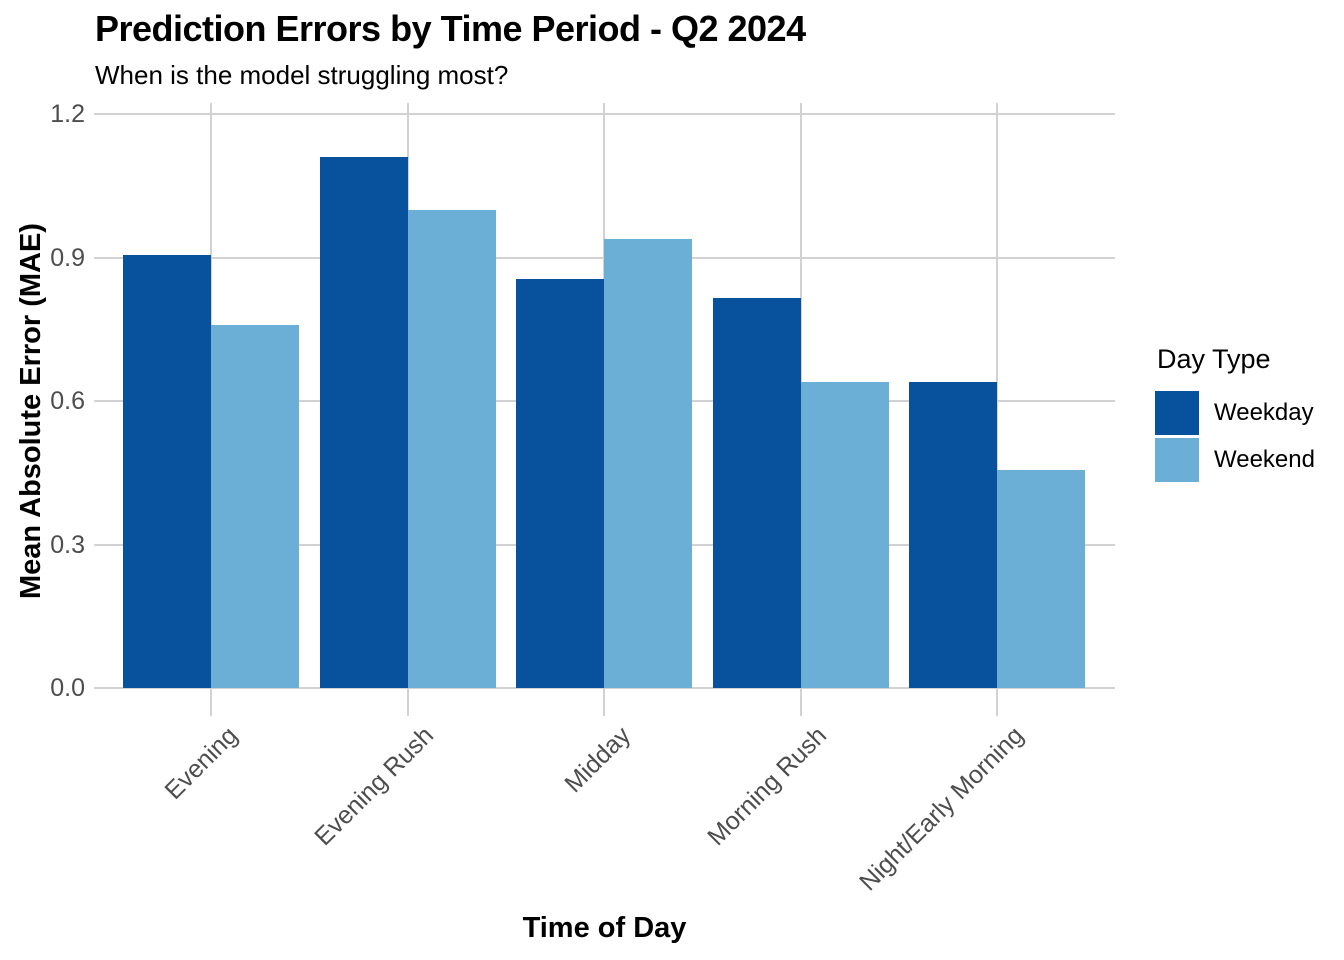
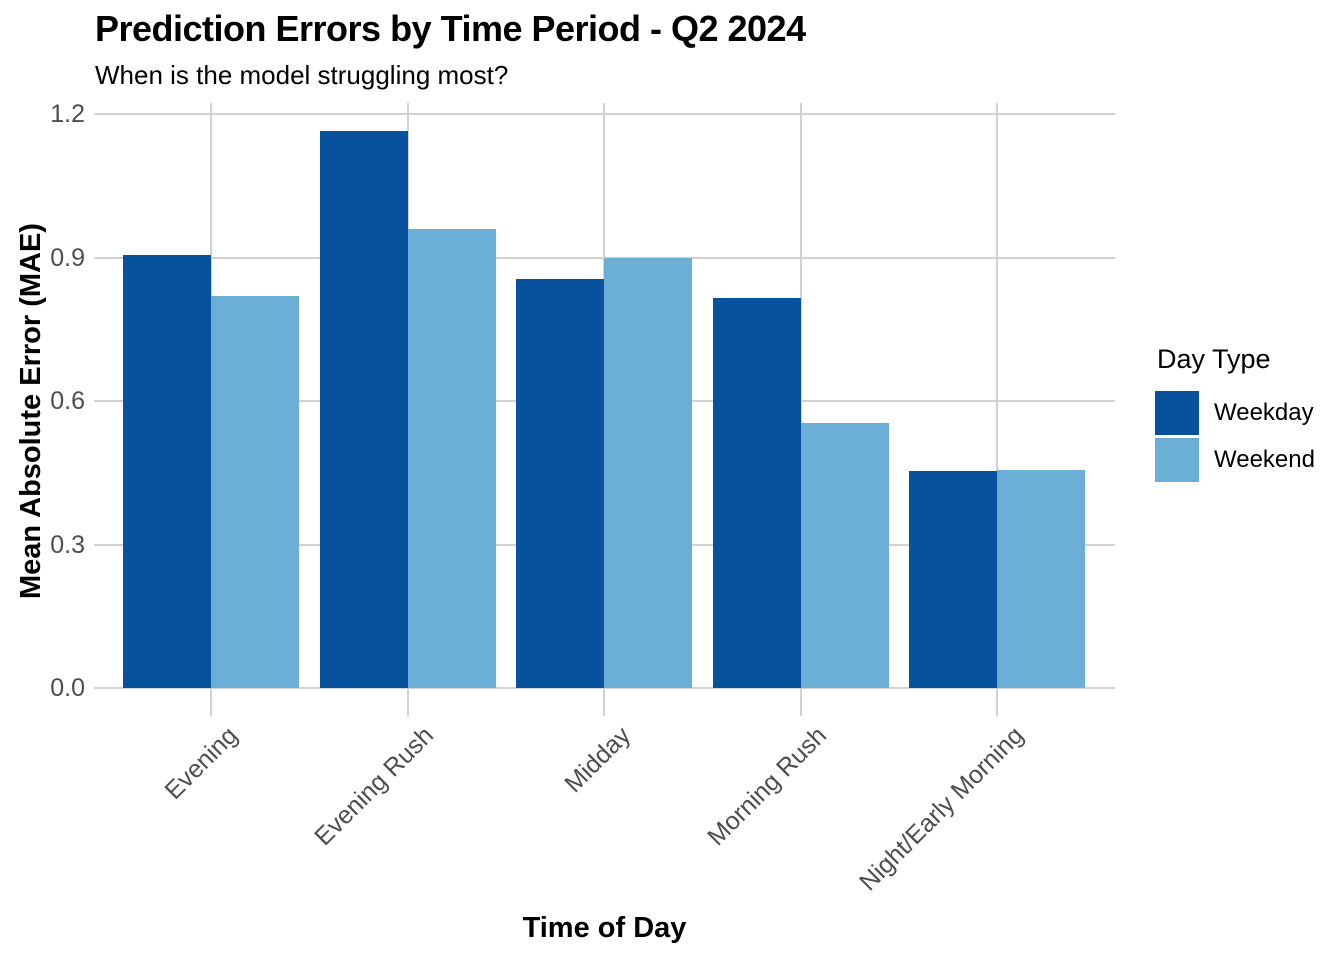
Weekend/Evening: 0.76 -> 0.82
Weekday/Evening Rush: 1.11 -> 1.17
Weekend/Evening Rush: 1.00 -> 0.96
Weekend/Midday: 0.94 -> 0.90
Weekend/Morning Rush: 0.64 -> 0.56
Weekday/Night/Early Morning: 0.64 -> 0.46
